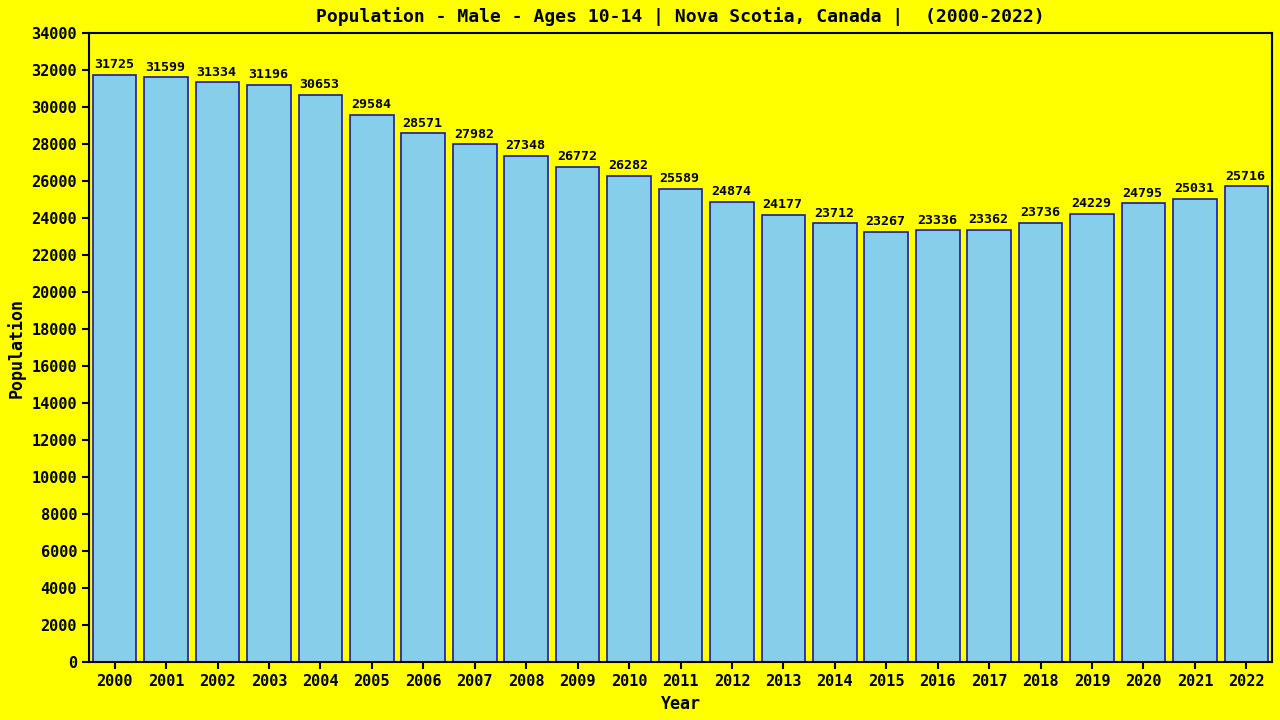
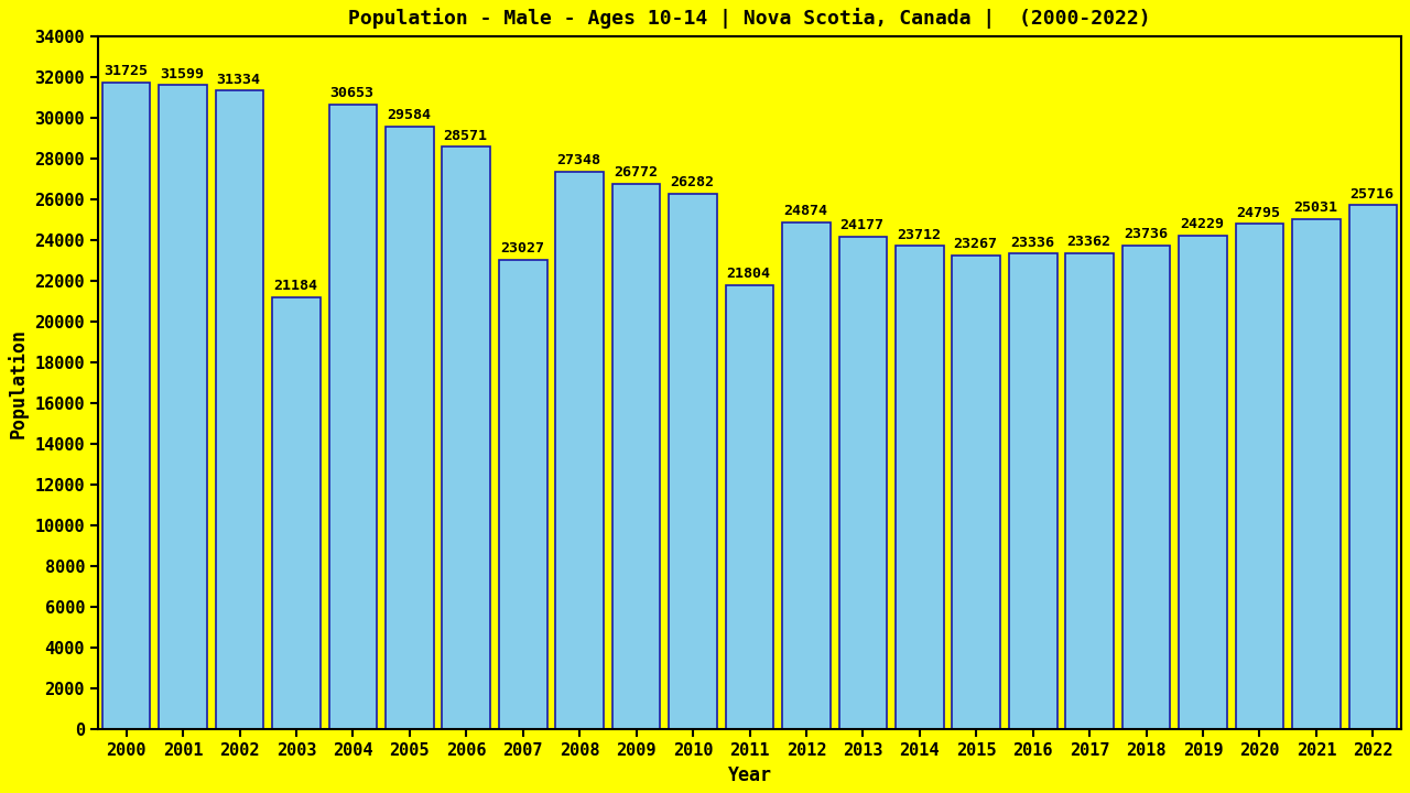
2003: 31196 -> 21184
2007: 27982 -> 23027
2011: 25589 -> 21804
